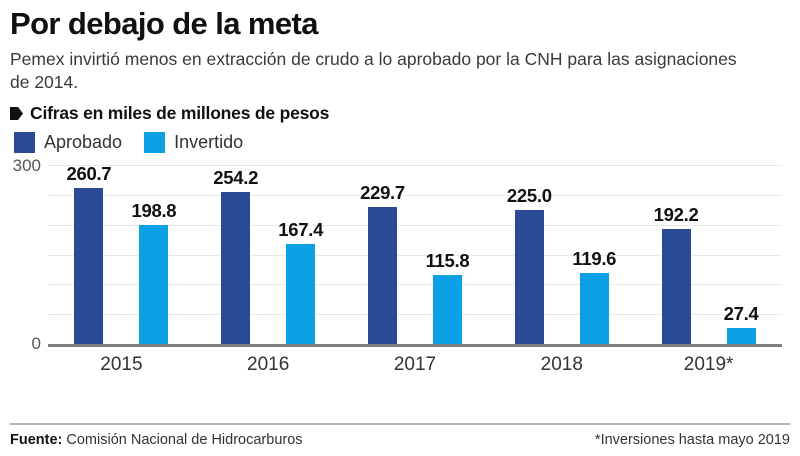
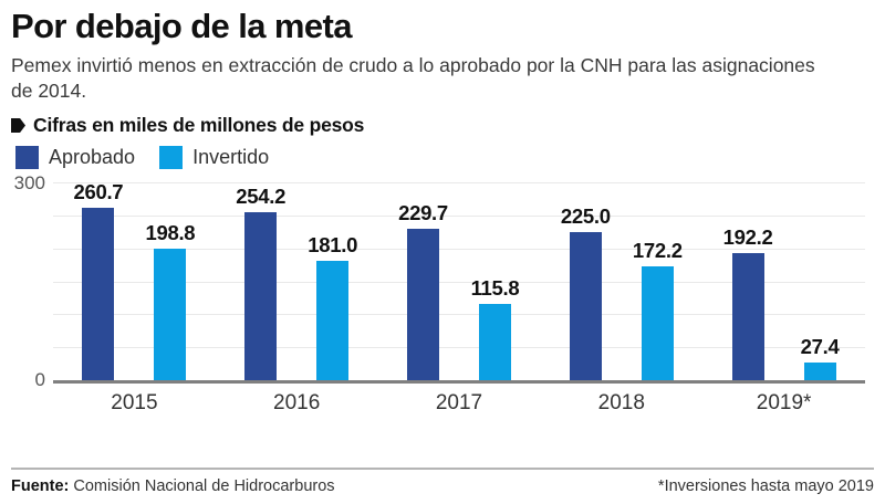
Invertido/2016: 167.4 -> 181.0
Invertido/2018: 119.6 -> 172.2
